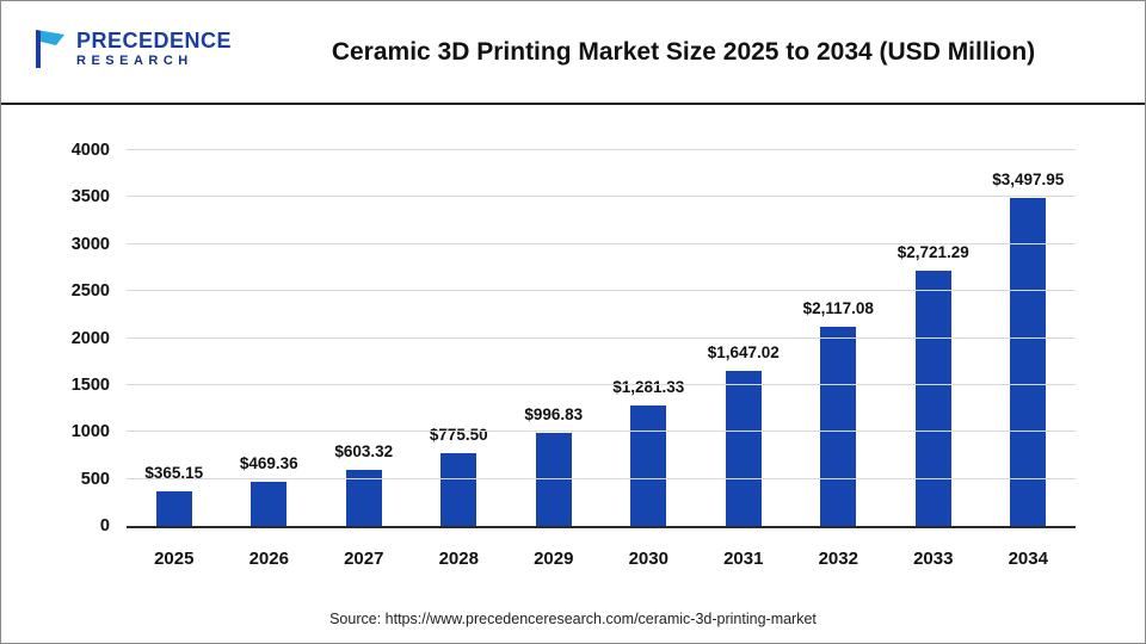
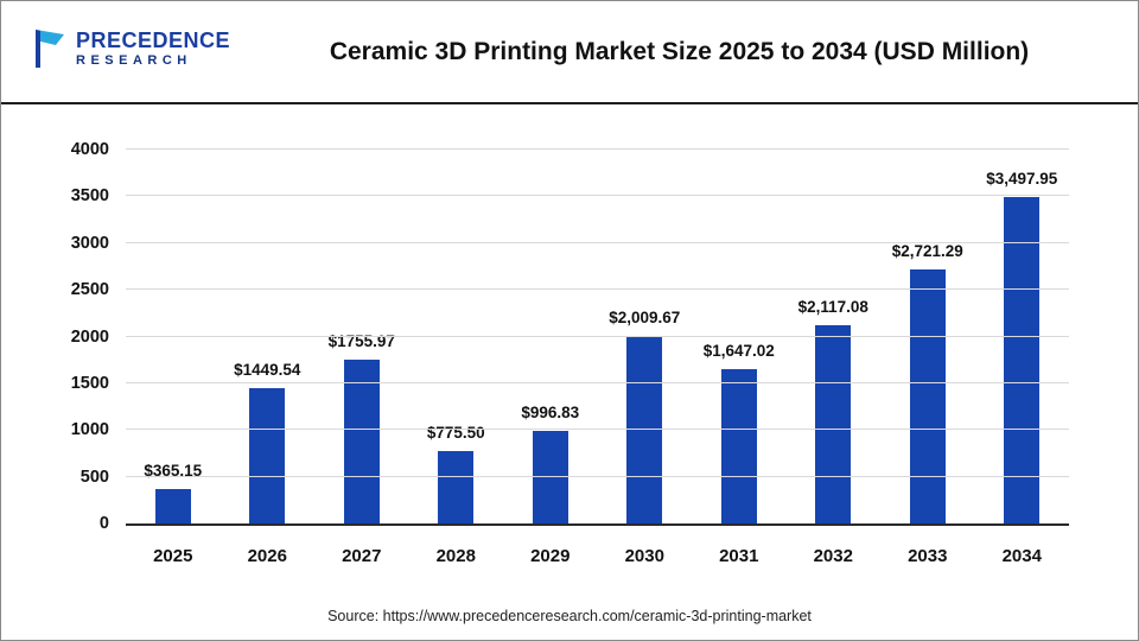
2026: $469.36 -> $1449.54
2027: $603.32 -> $1755.97
2030: $1,281.33 -> $2,009.67
